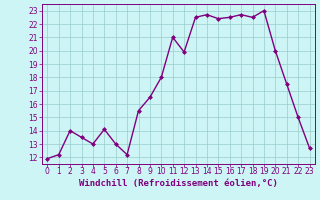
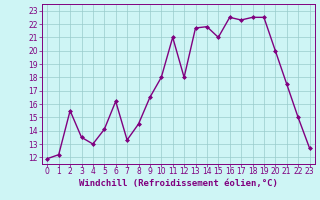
2: 14.0 -> 15.5
6: 13.0 -> 16.2
7: 12.2 -> 13.3
8: 15.5 -> 14.5
12: 19.9 -> 18.0
13: 22.5 -> 21.7
14: 22.7 -> 21.8
15: 22.4 -> 21.0
17: 22.7 -> 22.3
19: 23.0 -> 22.5
